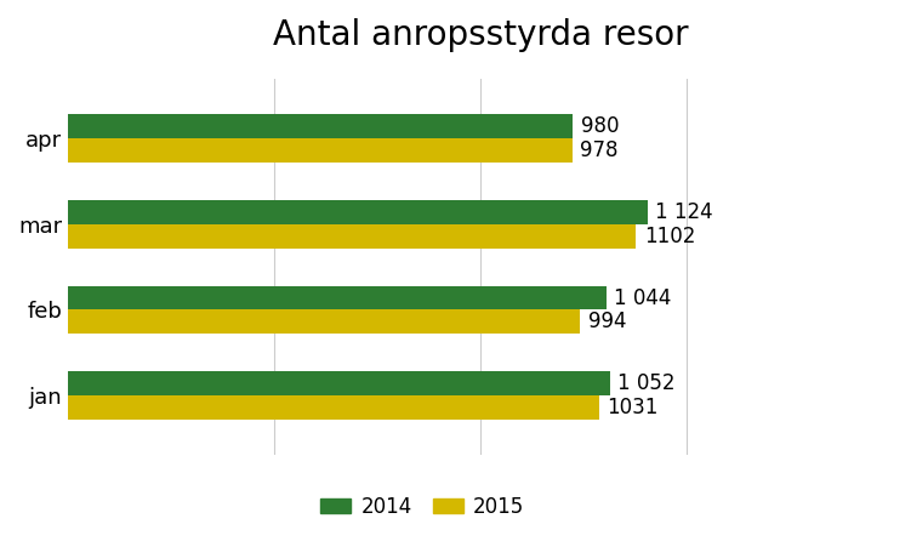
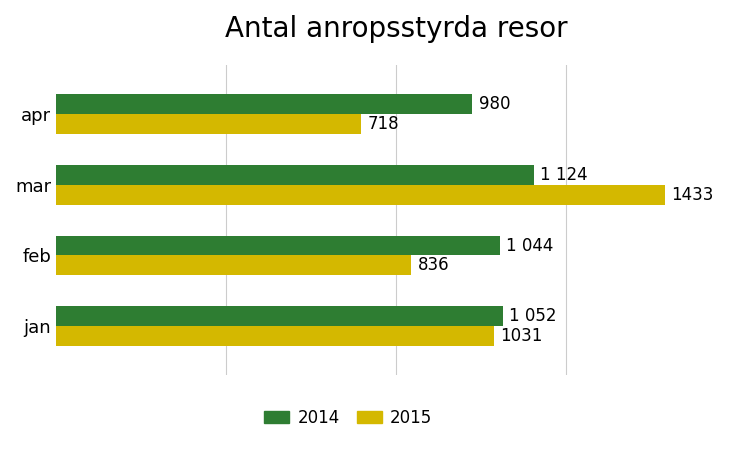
2015/apr: 978 -> 718
2015/mar: 1102 -> 1433
2015/feb: 994 -> 836
